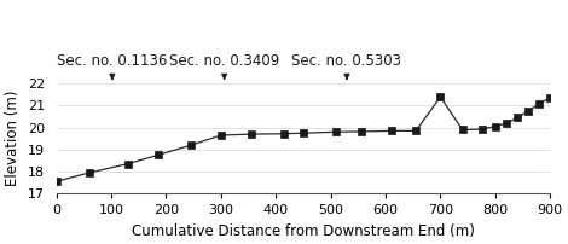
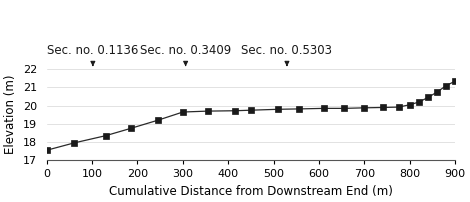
700: 21.4 -> 19.9
